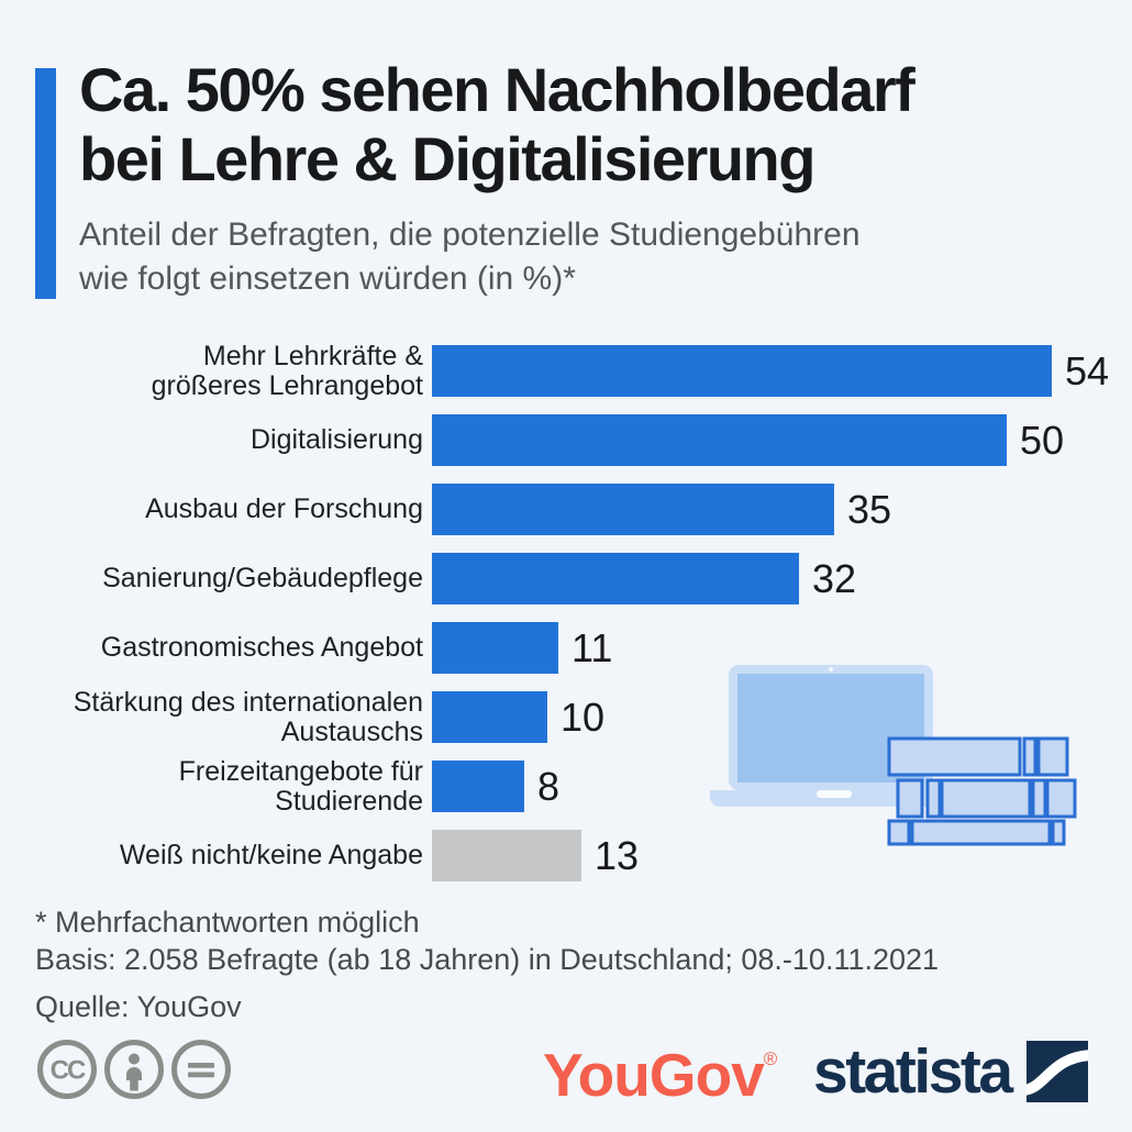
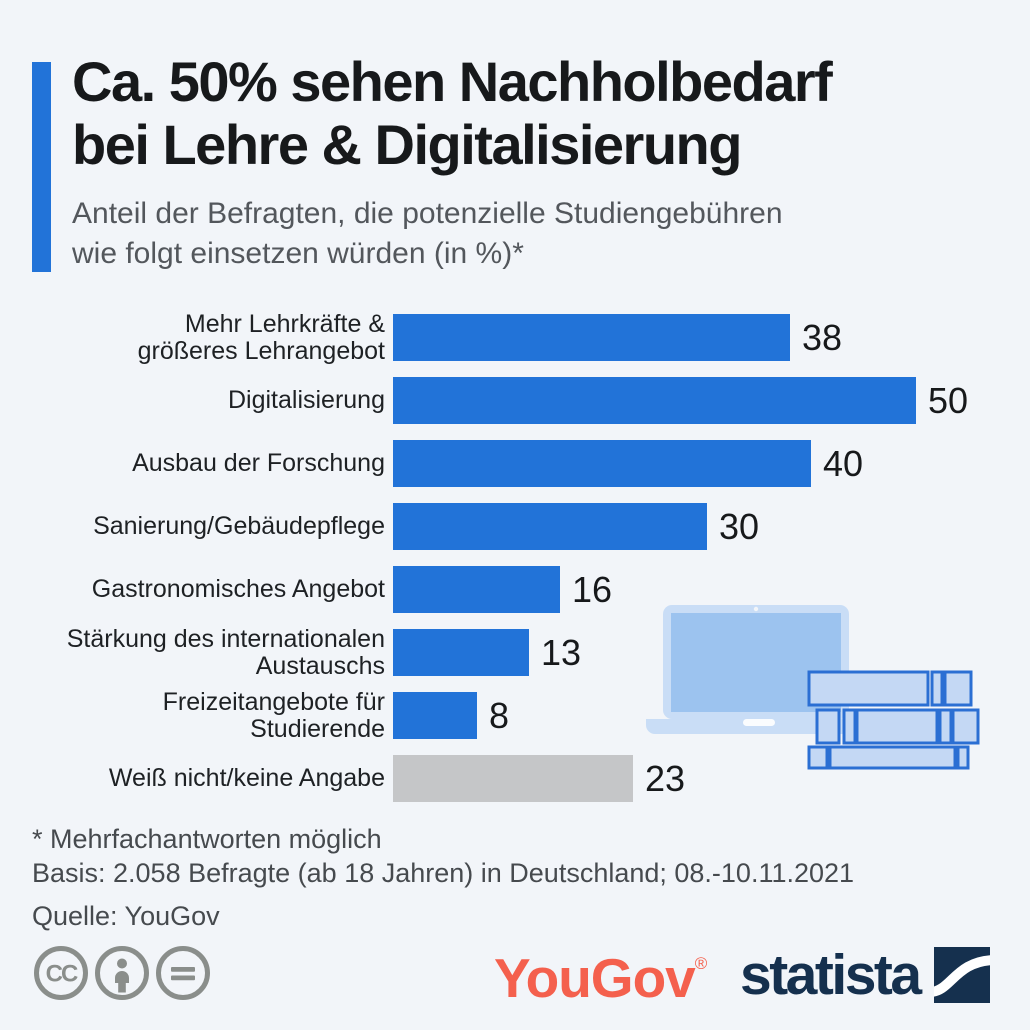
Mehr Lehrkräfte & größeres Lehrangebot: 54 -> 38
Ausbau der Forschung: 35 -> 40
Sanierung/Gebäudepflege: 32 -> 30
Gastronomisches Angebot: 11 -> 16
Stärkung des internationalen Austauschs: 10 -> 13
Weiß nicht/keine Angabe: 13 -> 23
